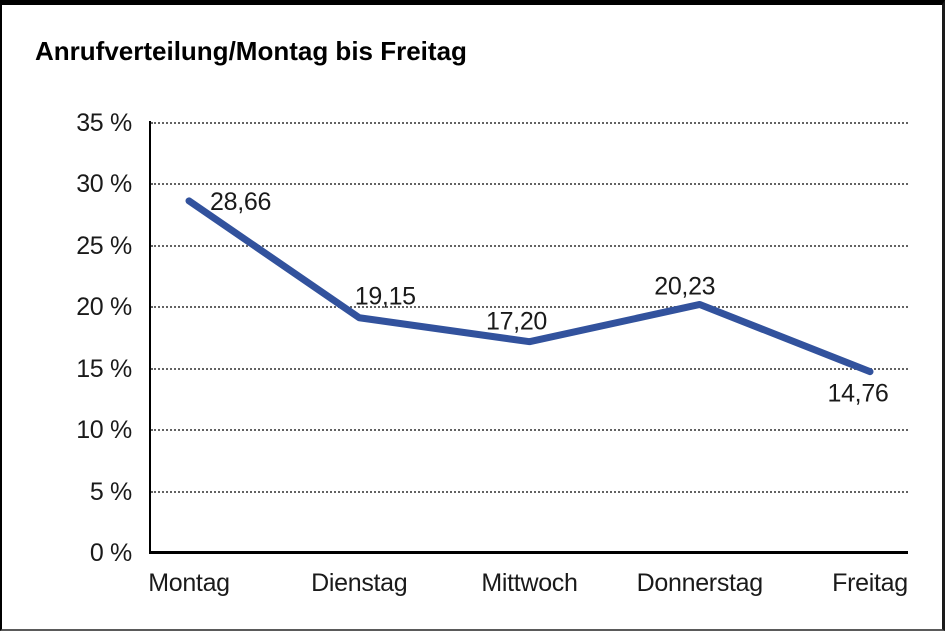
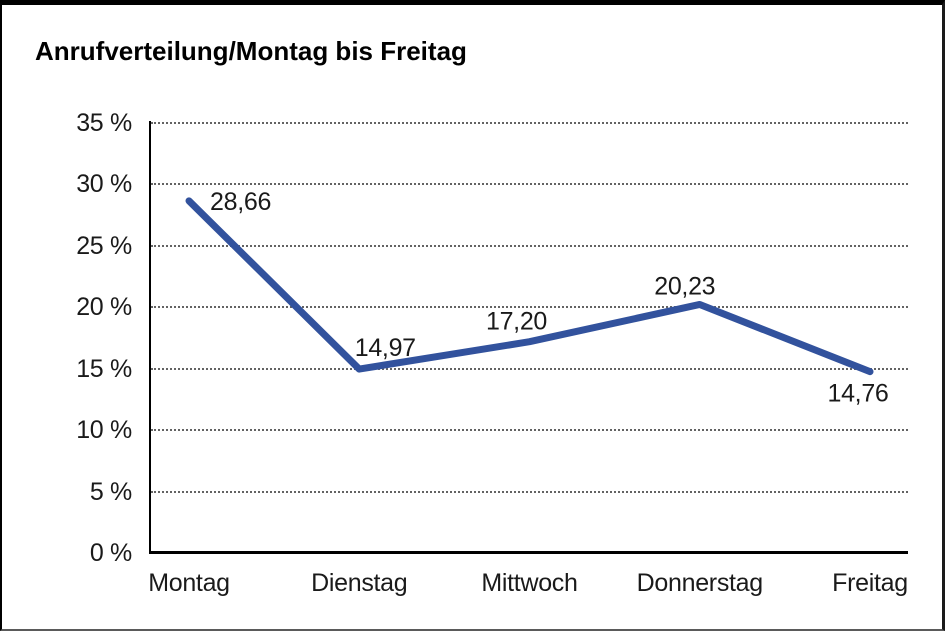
Dienstag: 19,15 -> 14,97
